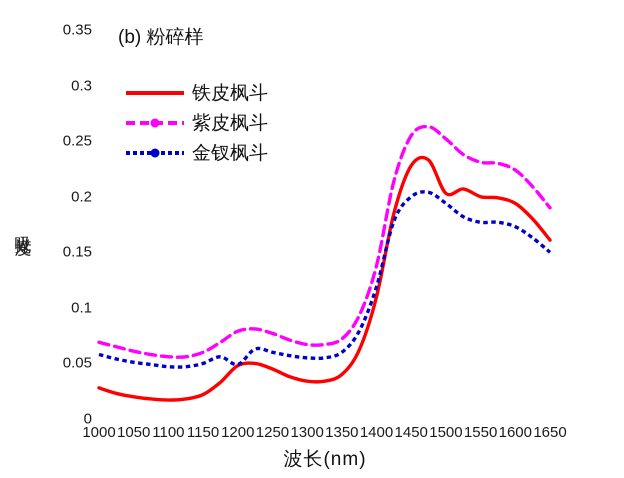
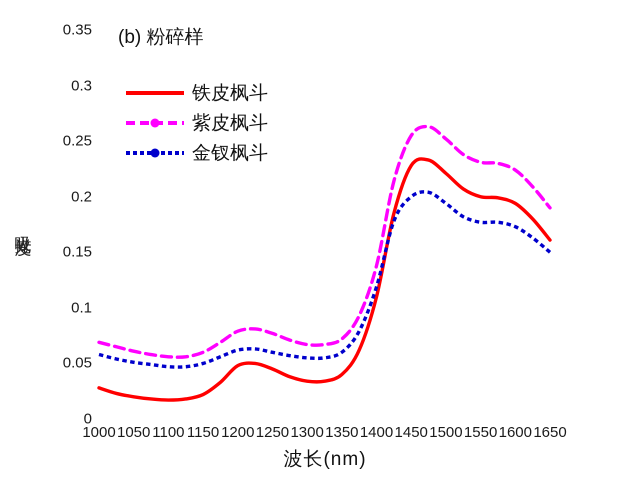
金钗枫斗/1200: 0.049 -> 0.062
铁皮枫斗/1500: 0.203 -> 0.221
